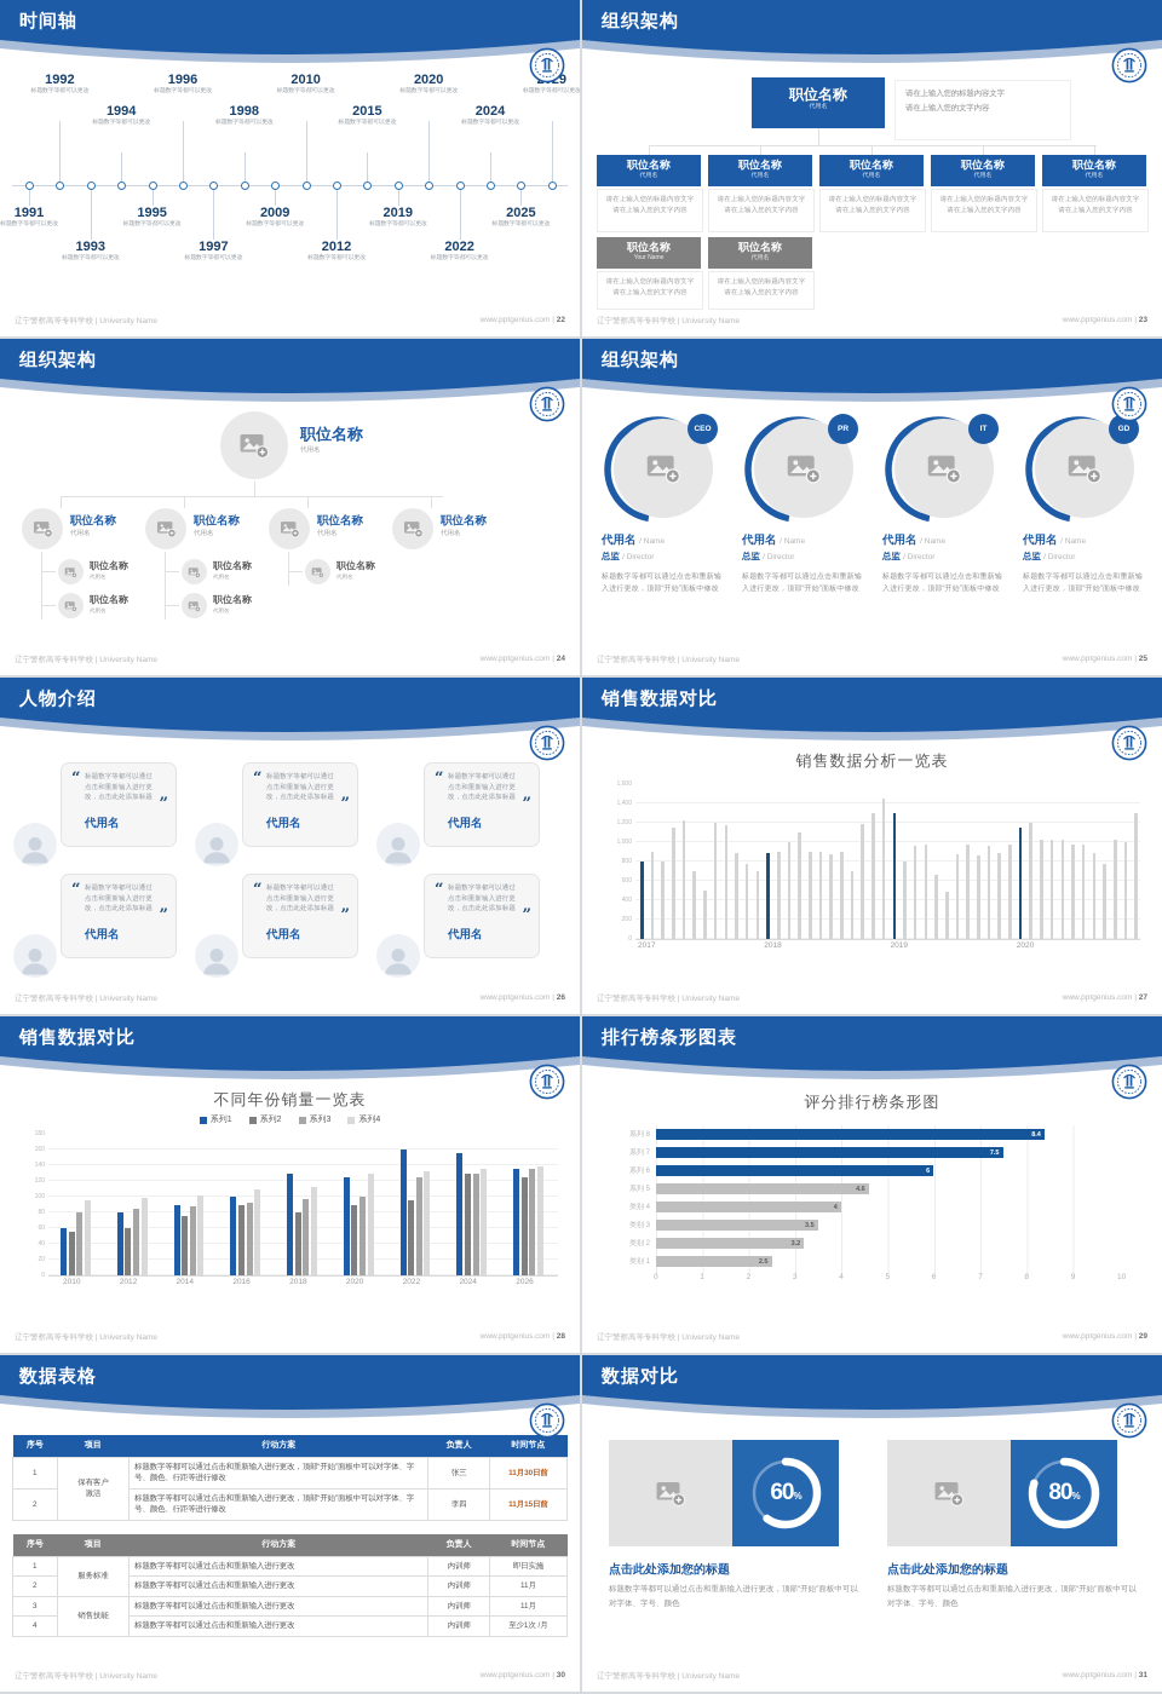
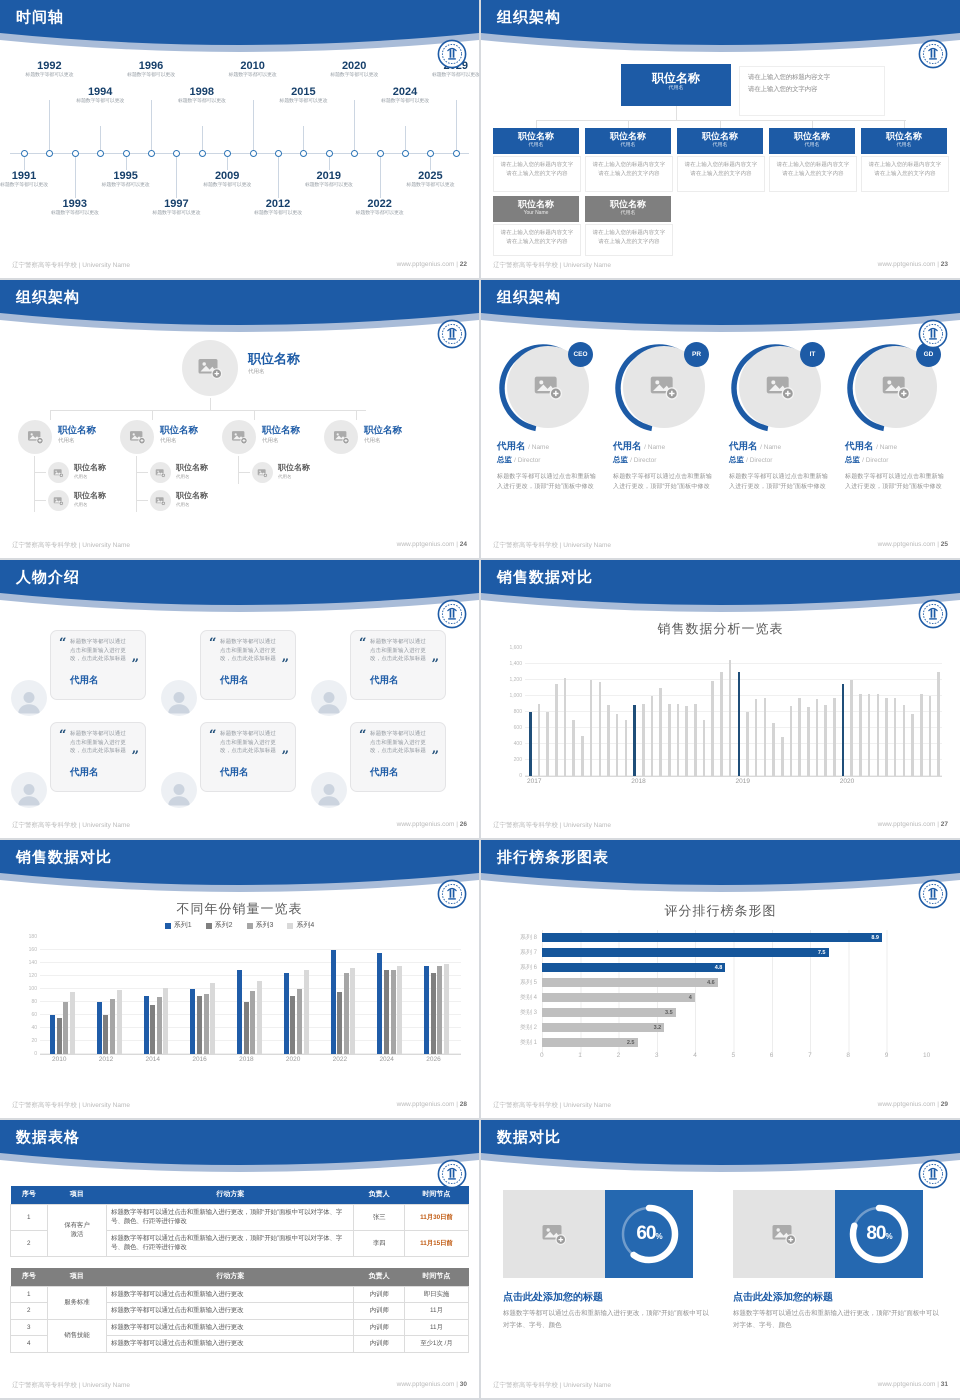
评分排行榜条形图/系列 8: 8.4 -> 8.9
评分排行榜条形图/系列 6: 6 -> 4.8
